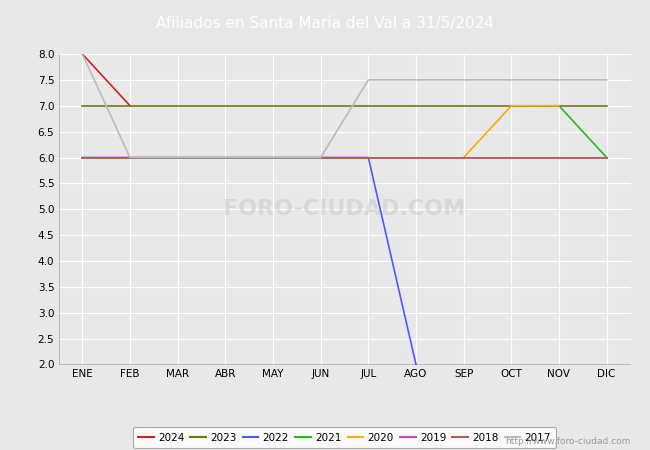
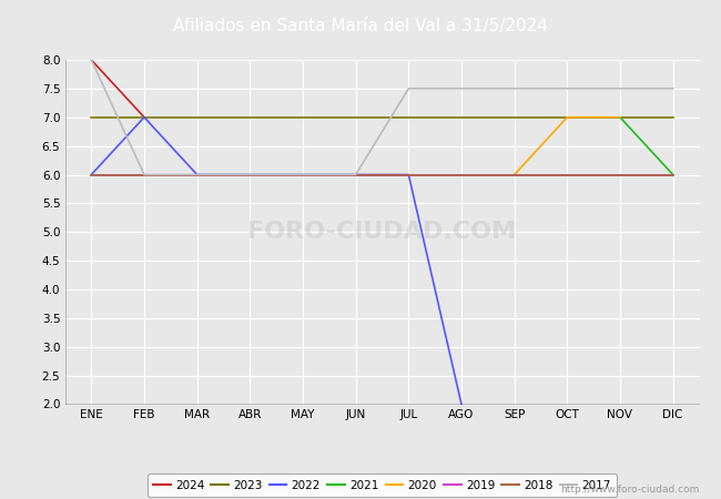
2022/FEB: 6 -> 7
